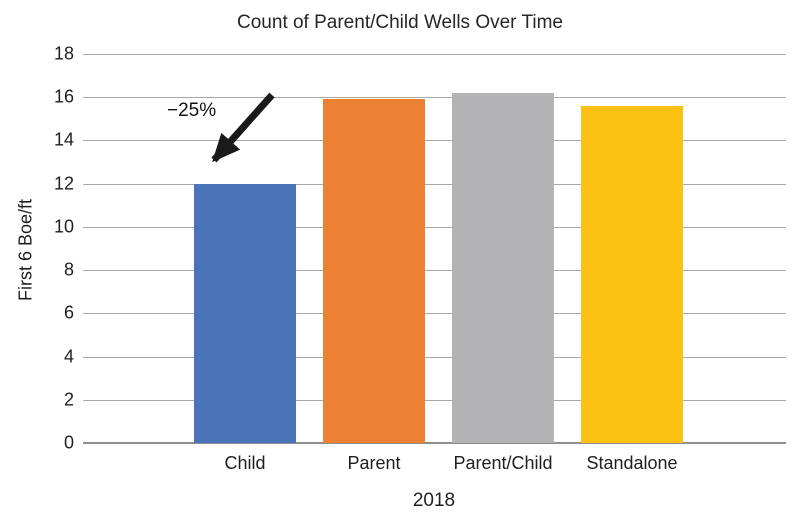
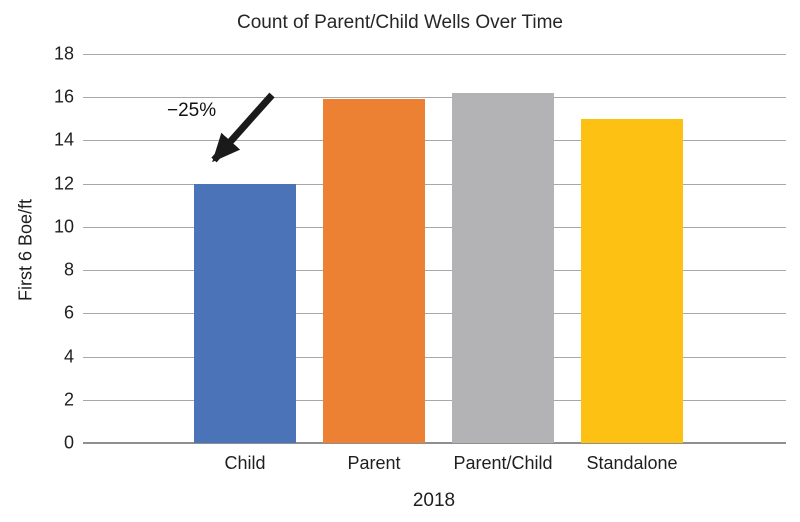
Standalone: 15.6 -> 15.0
